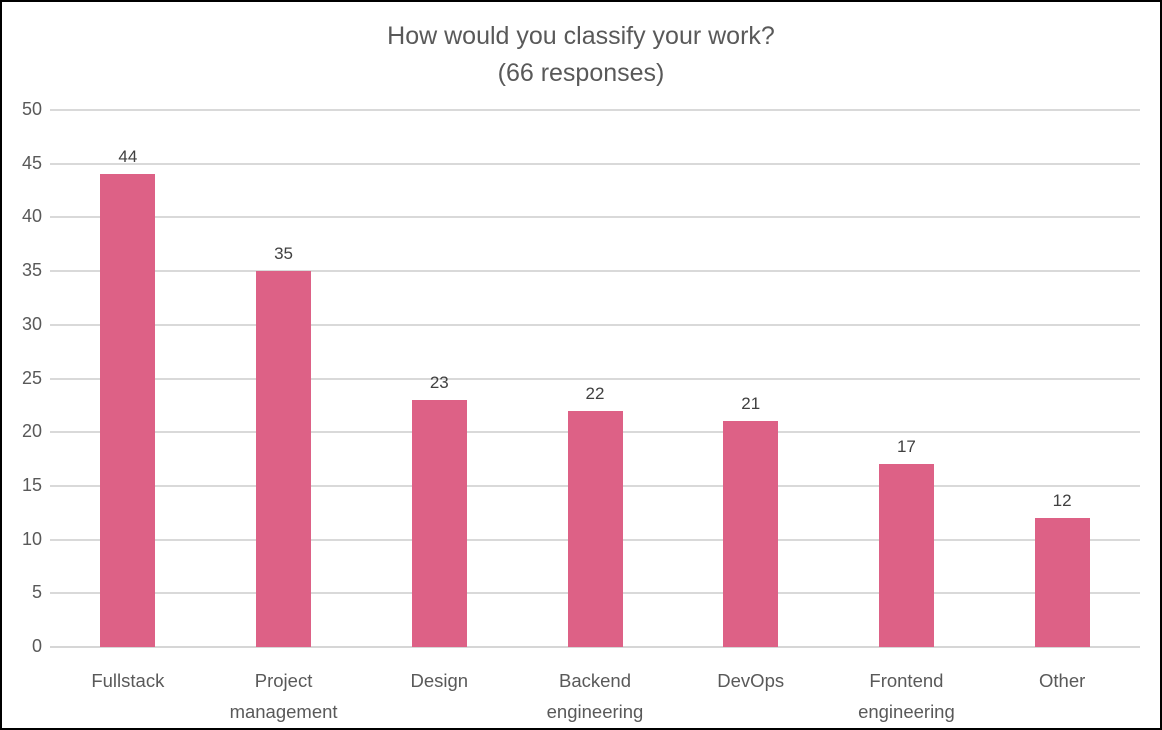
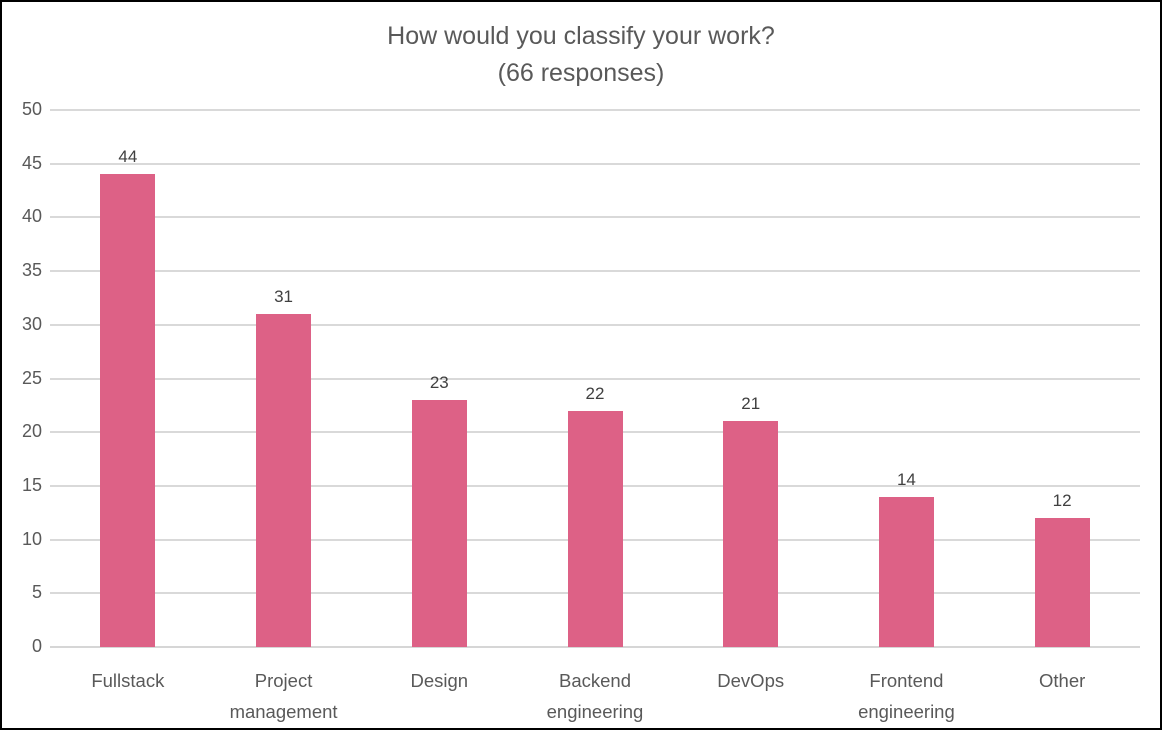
Project management: 35 -> 31
Frontend engineering: 17 -> 14
